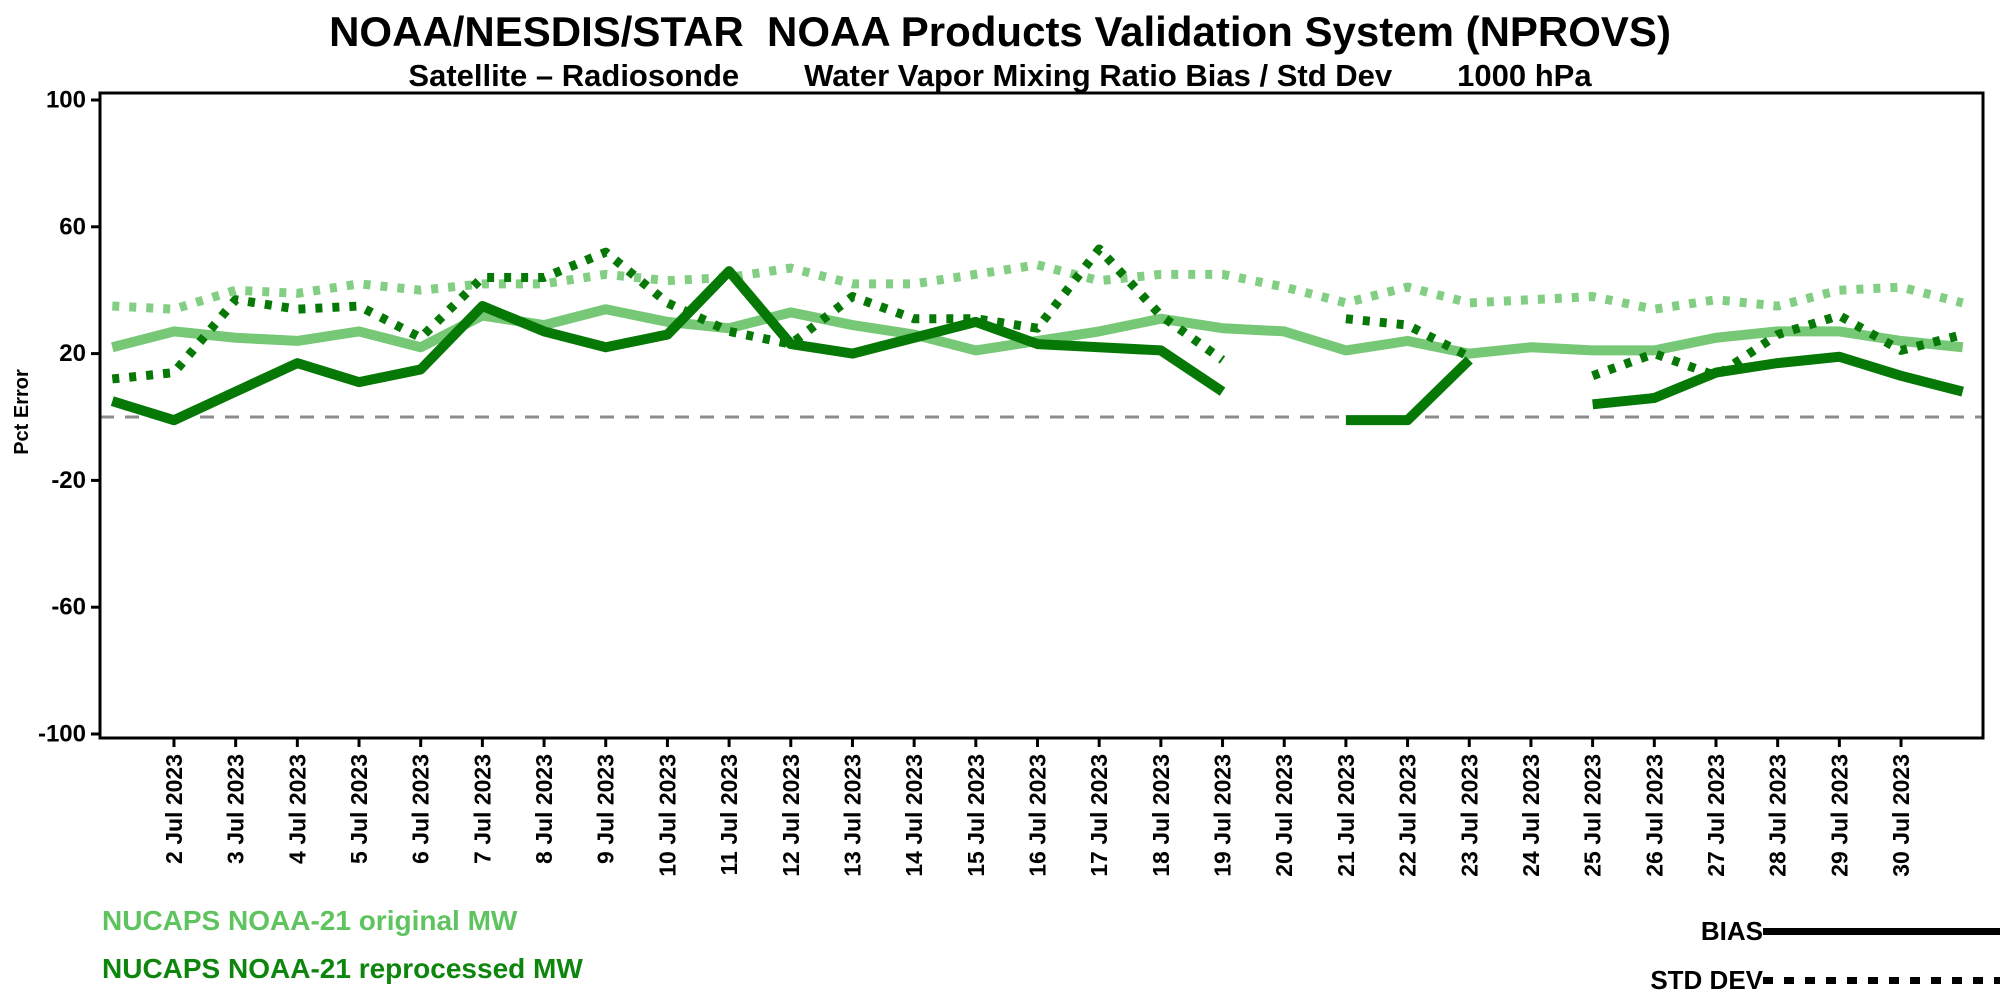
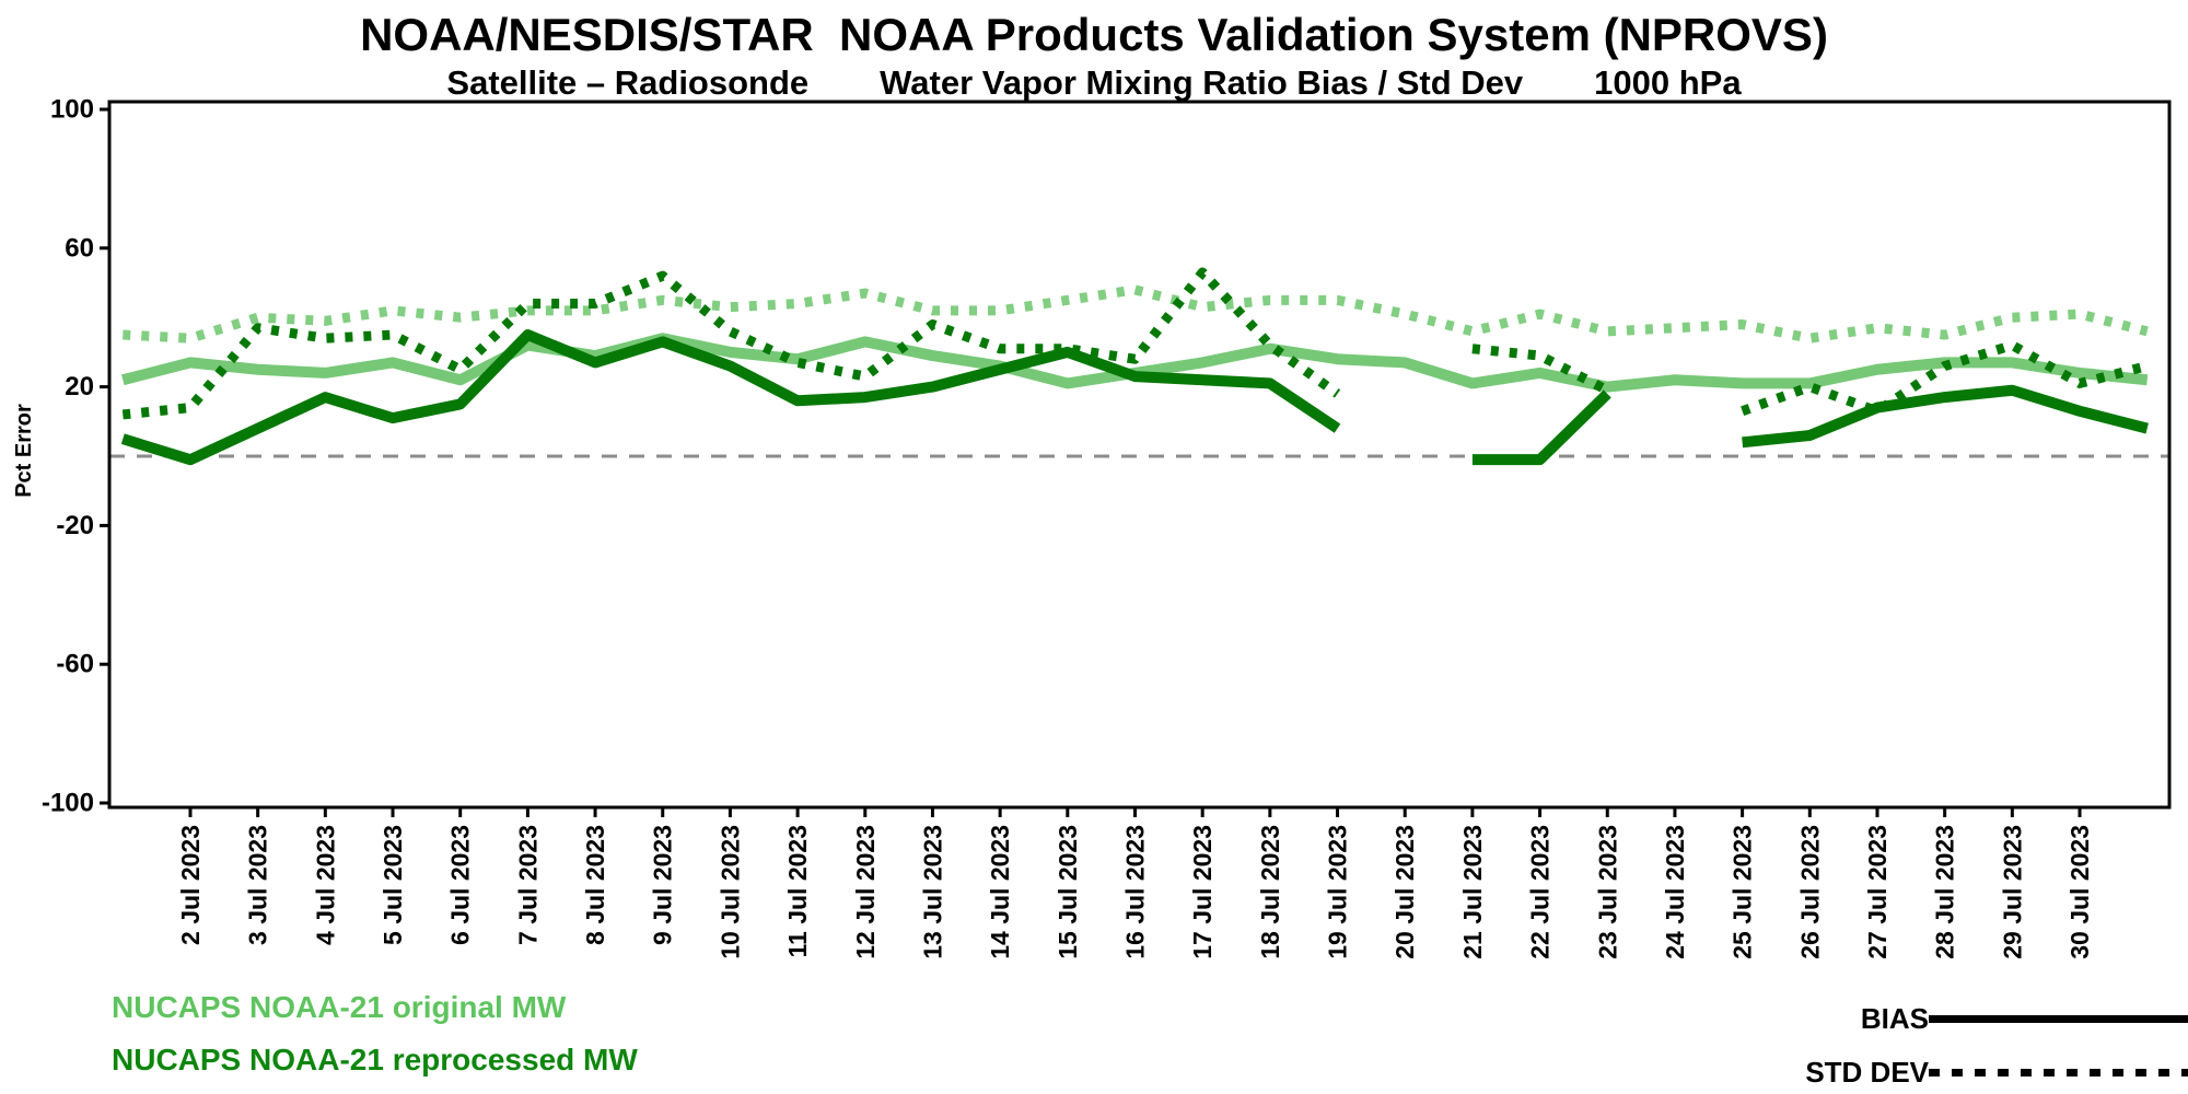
NUCAPS NOAA-21 reprocessed MW BIAS/9 Jul 2023: 22 -> 33
NUCAPS NOAA-21 reprocessed MW BIAS/11 Jul 2023: 46 -> 16
NUCAPS NOAA-21 reprocessed MW BIAS/12 Jul 2023: 23 -> 17
